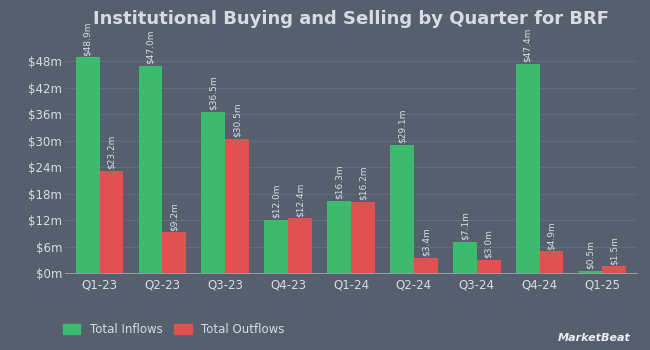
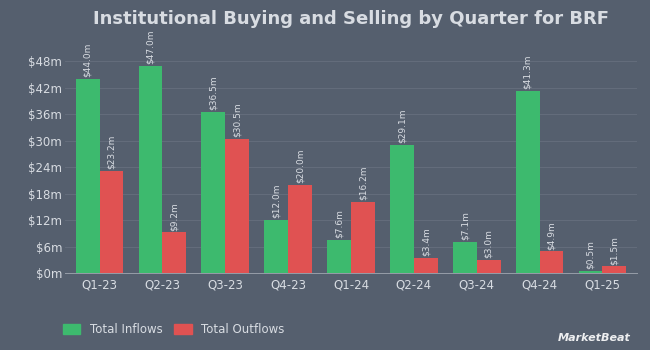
Total Inflows/Q1-23: $48.9m -> $44.0m
Total Outflows/Q4-23: $12.4m -> $20.0m
Total Inflows/Q1-24: $16.3m -> $7.6m
Total Inflows/Q4-24: $47.4m -> $41.3m
